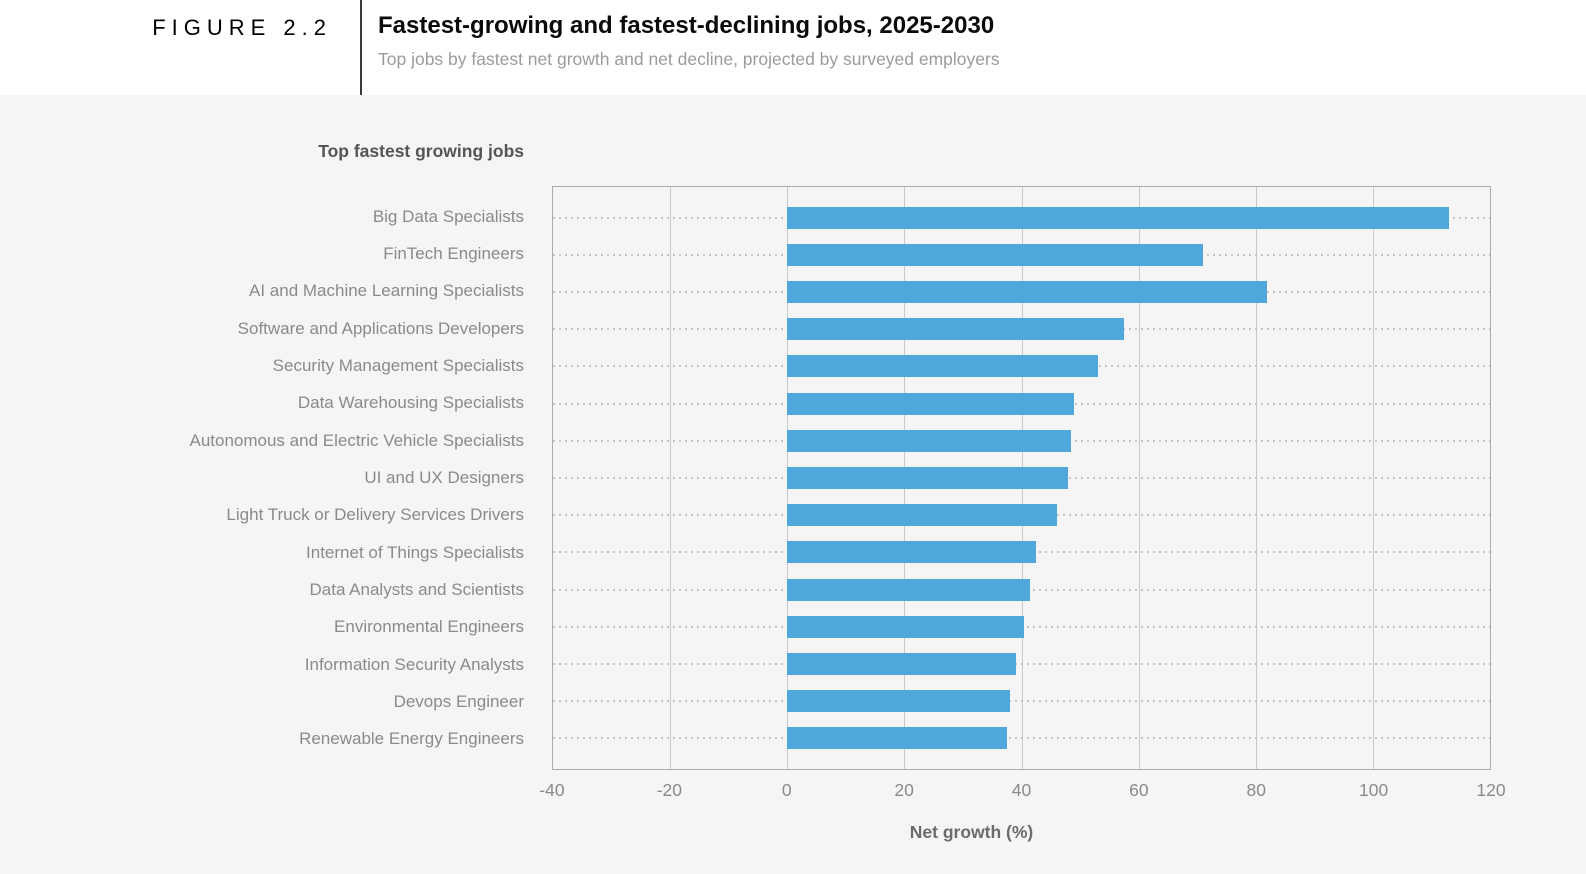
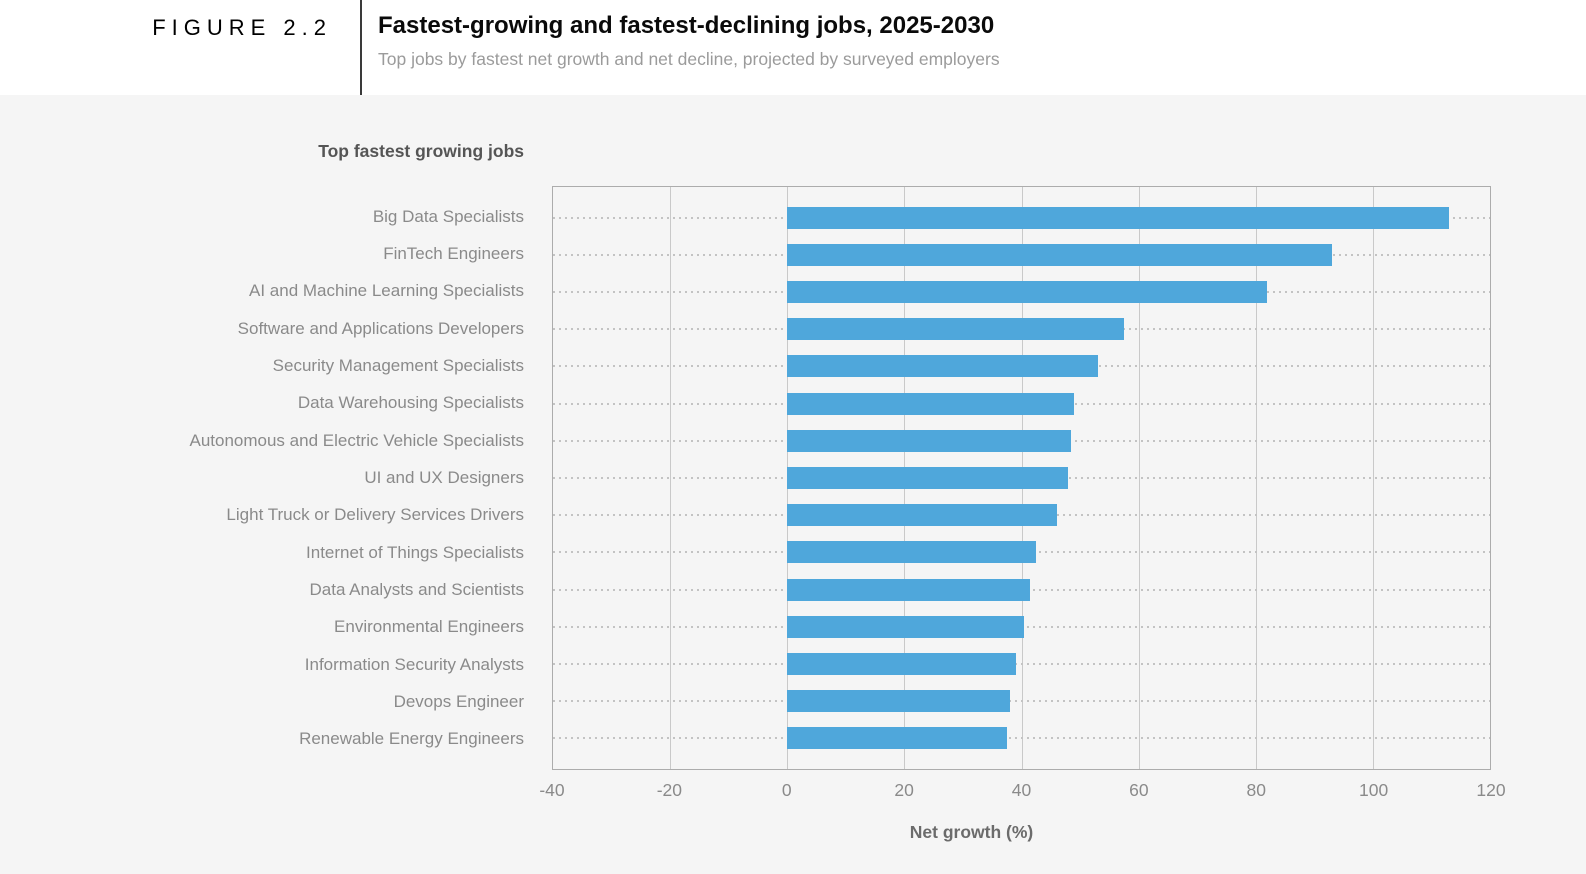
FinTech Engineers: 71 -> 93
